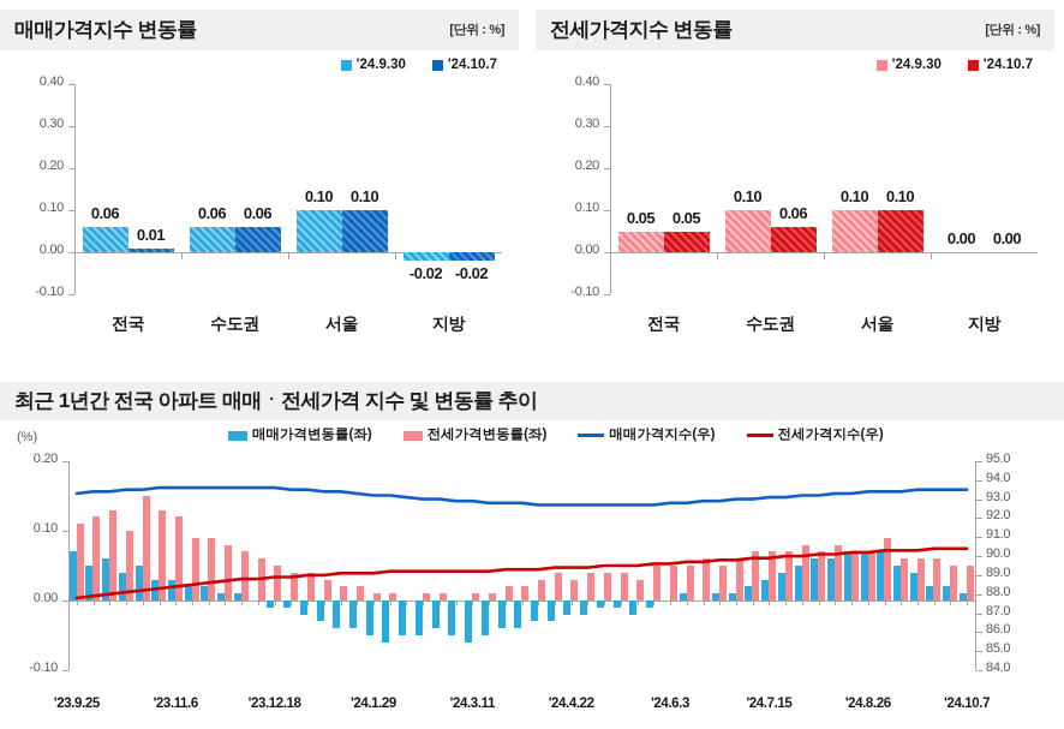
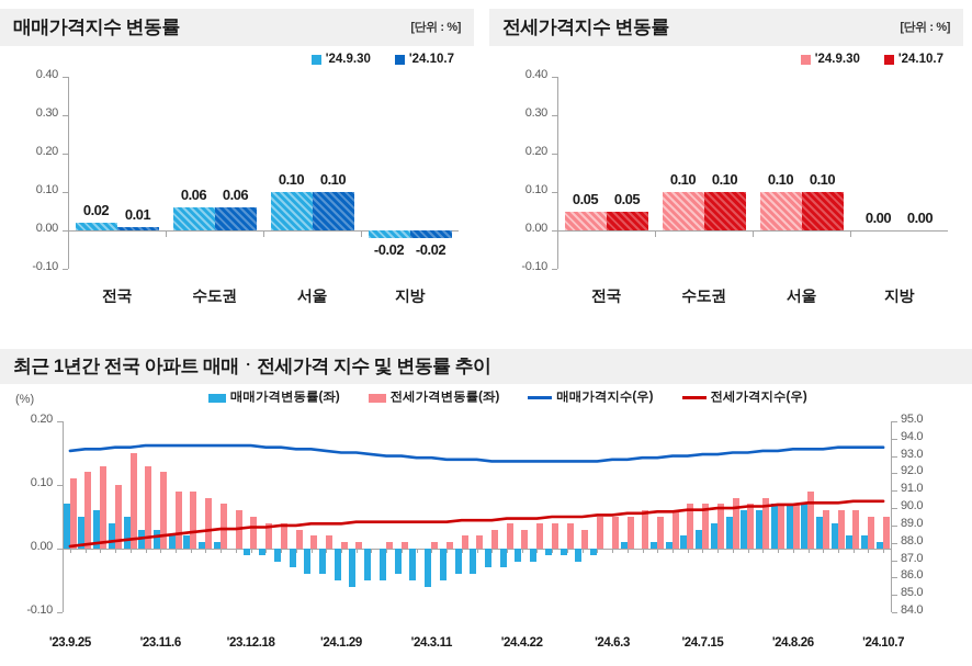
매매가격지수 변동률/'24.9.30/전국: 0.06 -> 0.02
전세가격지수 변동률/'24.10.7/수도권: 0.06 -> 0.10
